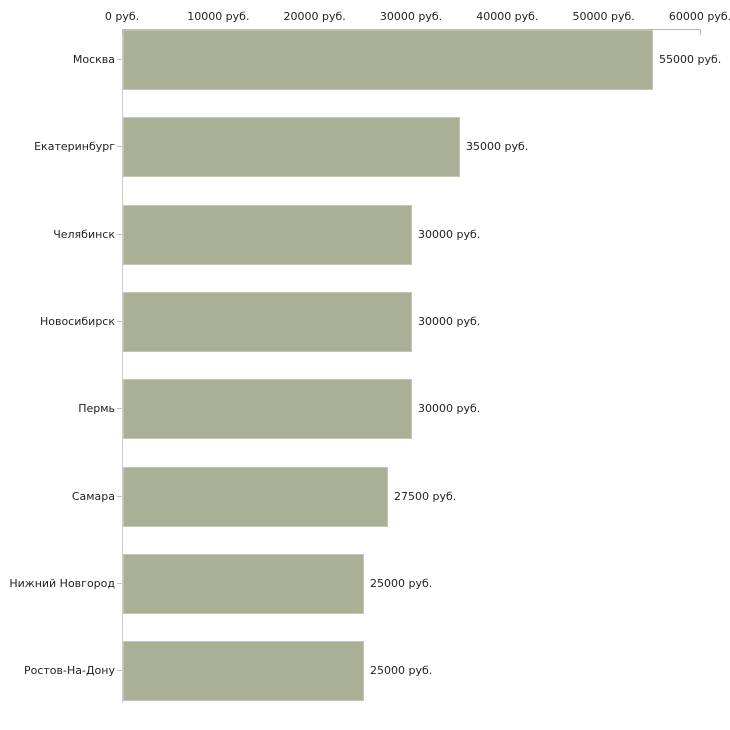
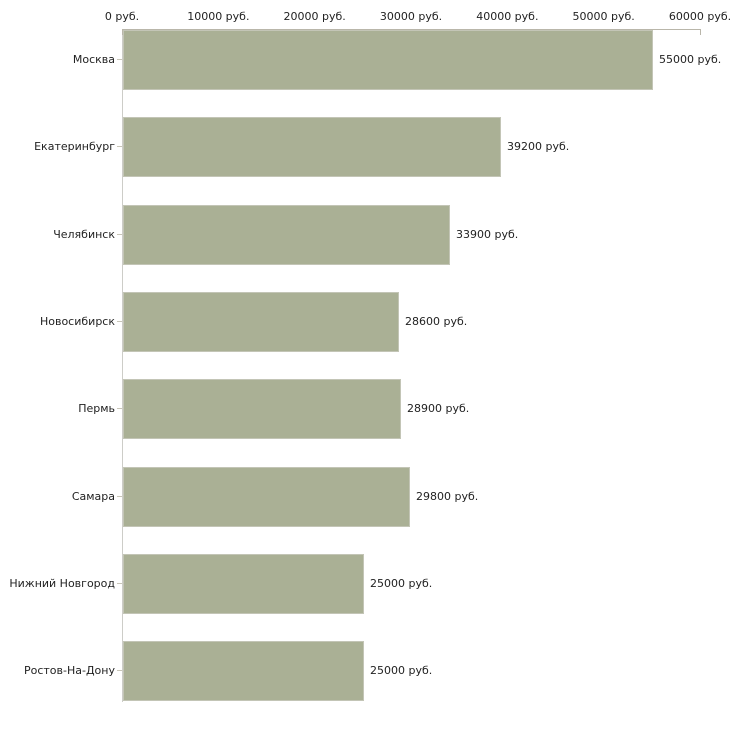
Екатеринбург: 35000 -> 39200
Челябинск: 30000 -> 33900
Новосибирск: 30000 -> 28600
Пермь: 30000 -> 28900
Самара: 27500 -> 29800
